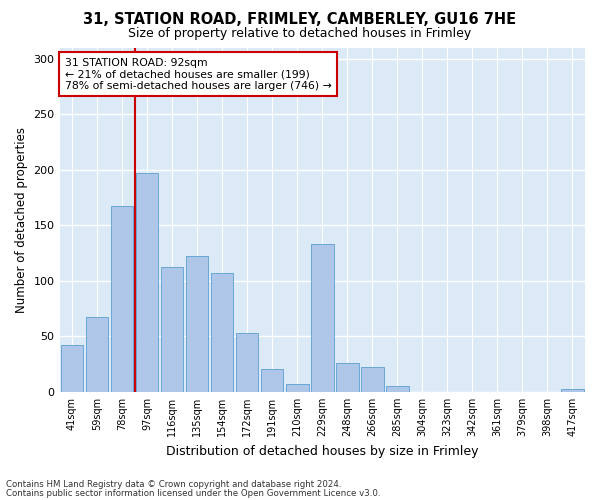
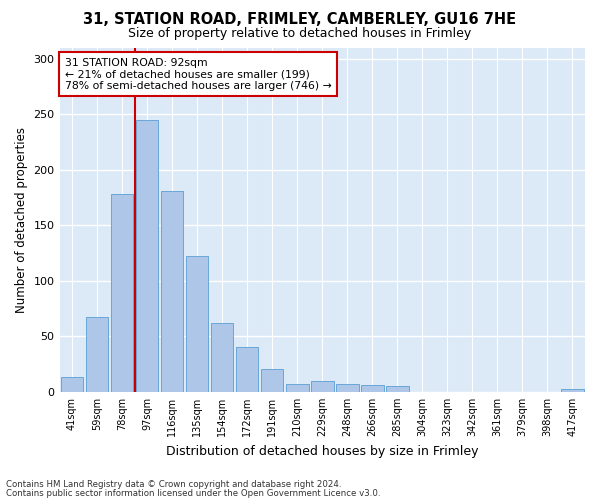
41sqm: 42 -> 13
78sqm: 167 -> 178
97sqm: 197 -> 245
116sqm: 112 -> 181
154sqm: 107 -> 62
172sqm: 53 -> 40
229sqm: 133 -> 10
248sqm: 26 -> 7
266sqm: 22 -> 6
